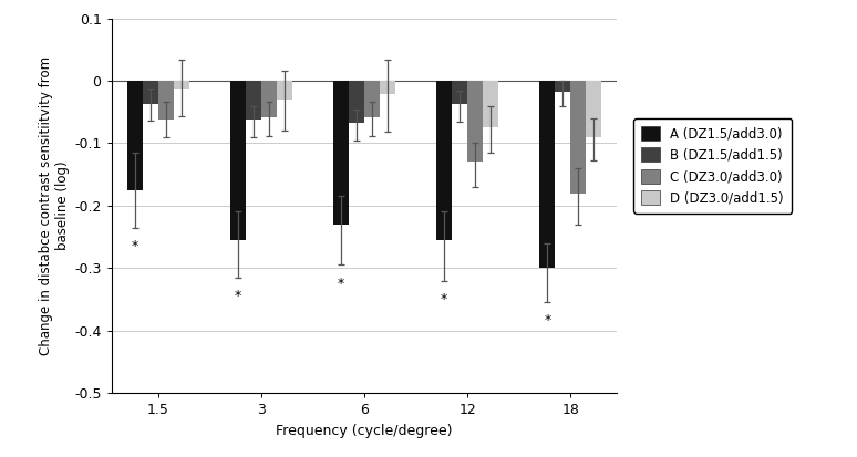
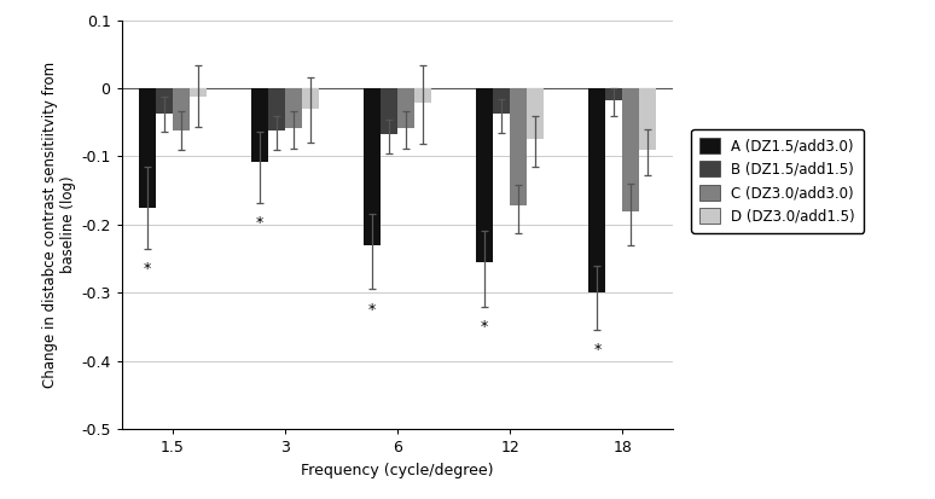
A (DZ1.5/add3.0)/3: -0.255 -> -0.108
C (DZ3.0/add3.0)/12: -0.130 -> -0.172
